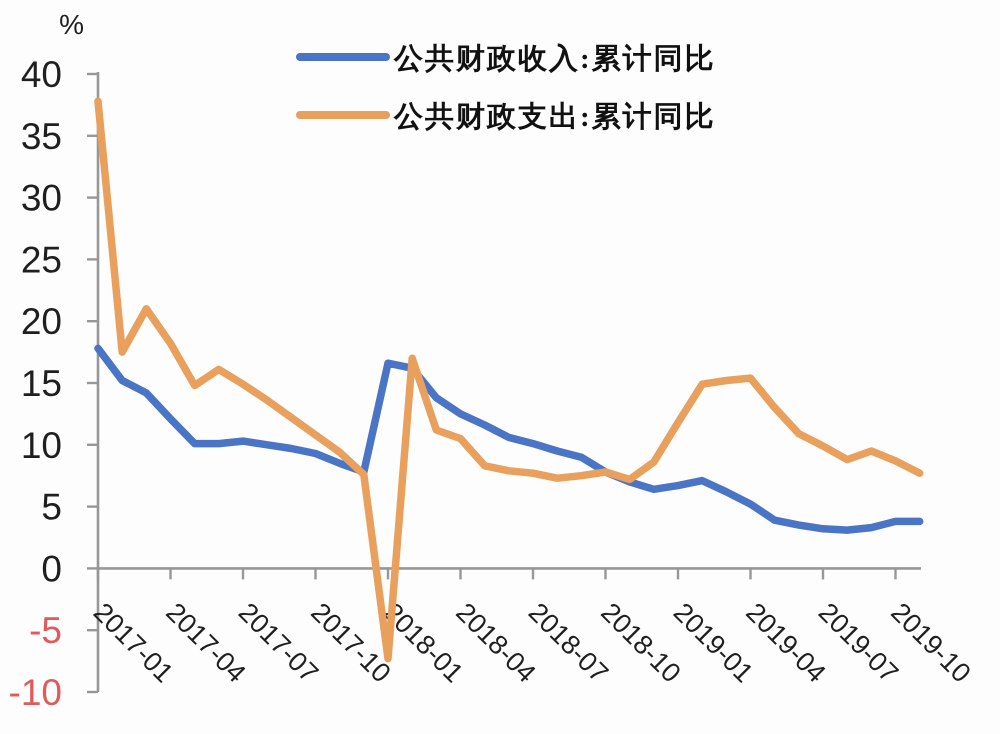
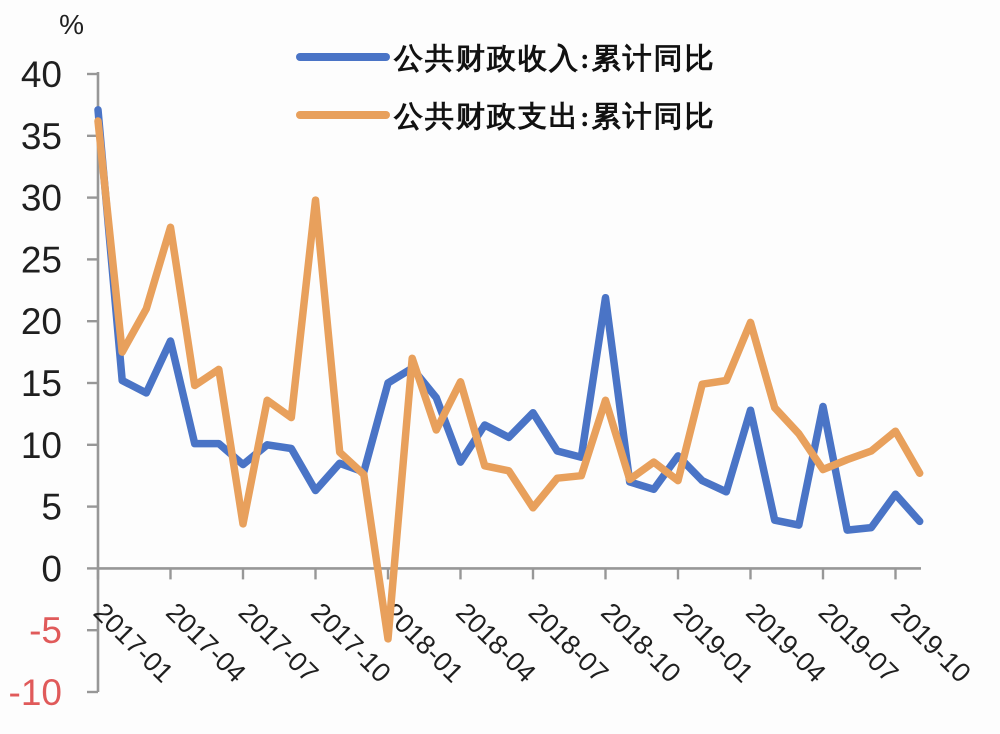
公共财政收入:累计同比/2017-01: 17.8 -> 37.1
公共财政支出:累计同比/2017-01: 37.8 -> 36.2
公共财政收入:累计同比/2017-04: 12.1 -> 18.4
公共财政支出:累计同比/2017-04: 18.2 -> 27.6
公共财政收入:累计同比/2017-07: 10.3 -> 8.4
公共财政支出:累计同比/2017-07: 14.9 -> 3.6
公共财政收入:累计同比/2017-10: 9.3 -> 6.3
公共财政支出:累计同比/2017-10: 10.8 -> 29.8
公共财政收入:累计同比/2018-01: 16.6 -> 15.0
公共财政支出:累计同比/2018-01: -7.3 -> -5.7
公共财政收入:累计同比/2018-04: 12.5 -> 8.6
公共财政支出:累计同比/2018-04: 10.5 -> 15.1
公共财政收入:累计同比/2018-07: 10.1 -> 12.6
公共财政支出:累计同比/2018-07: 7.7 -> 4.9
公共财政收入:累计同比/2018-10: 7.8 -> 21.9
公共财政支出:累计同比/2018-10: 7.8 -> 13.6
公共财政收入:累计同比/2019-01: 6.7 -> 9.1
公共财政支出:累计同比/2019-01: 11.8 -> 7.1
公共财政收入:累计同比/2019-04: 5.2 -> 12.8
公共财政支出:累计同比/2019-04: 15.4 -> 19.9
公共财政收入:累计同比/2019-07: 3.2 -> 13.1
公共财政支出:累计同比/2019-07: 9.9 -> 8.0
公共财政收入:累计同比/2019-10: 3.8 -> 6.0
公共财政支出:累计同比/2019-10: 8.7 -> 11.1
